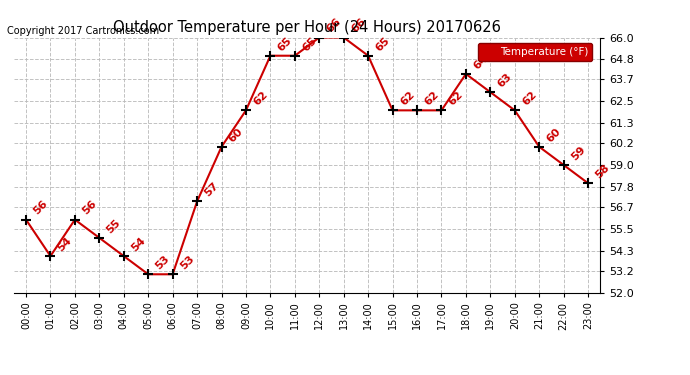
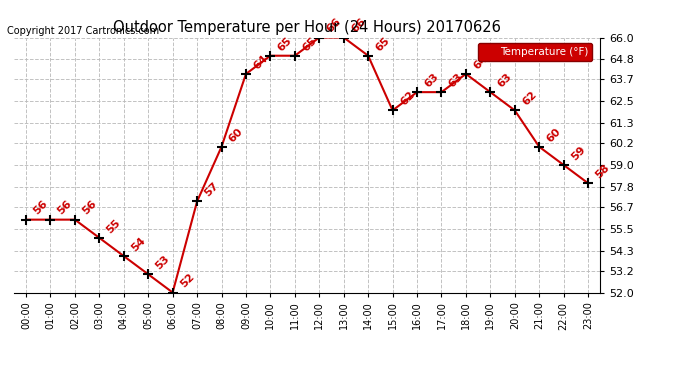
01:00: 54 -> 56
06:00: 53 -> 52
09:00: 62 -> 64
16:00: 62 -> 63
17:00: 62 -> 63
